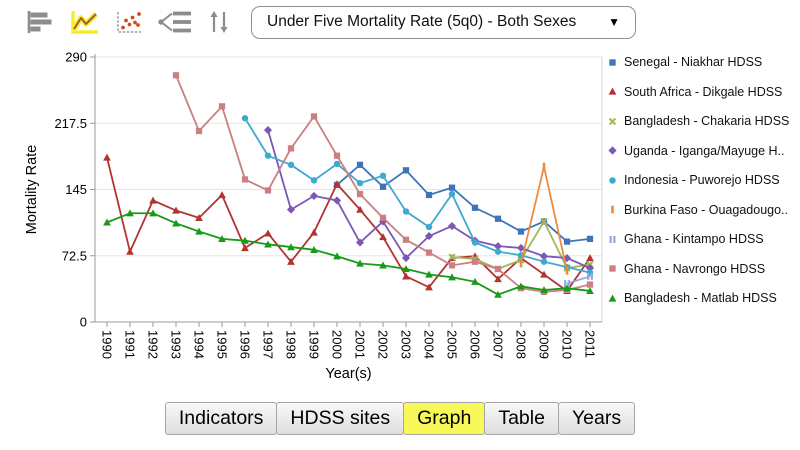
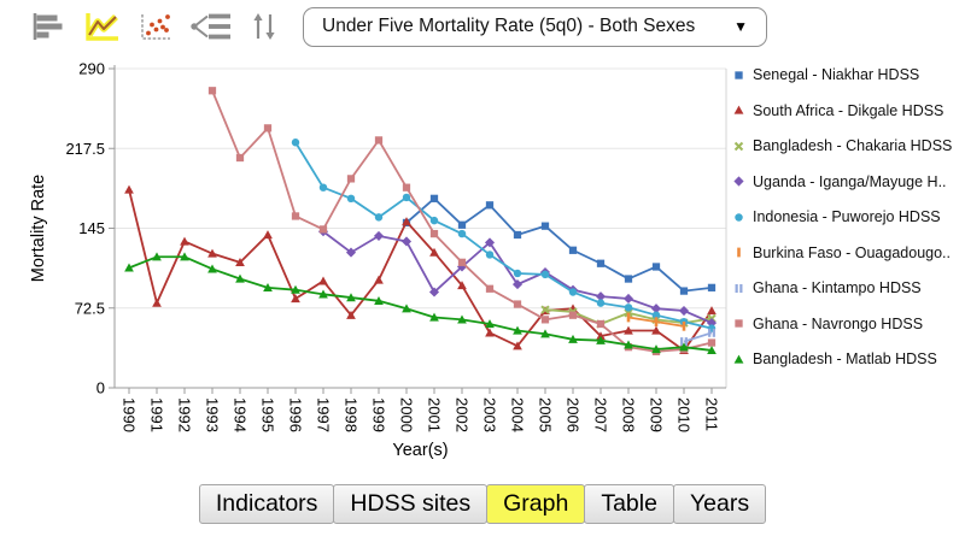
Uganda - Iganga/Mayuge H../1997: 210 -> 140
Indonesia - Puworejo HDSS/2002: 160 -> 140
Uganda - Iganga/Mayuge H../2003: 70 -> 130
Indonesia - Puworejo HDSS/2005: 140 -> 100
Bangladesh - Matlab HDSS/2007: 30 -> 40
South Africa - Dikgale HDSS/2008: 70 -> 50
Bangladesh - Chakaria HDSS/2009: 110 -> 60
Burkina Faso - Ouagadougo../2009: 170 -> 60
